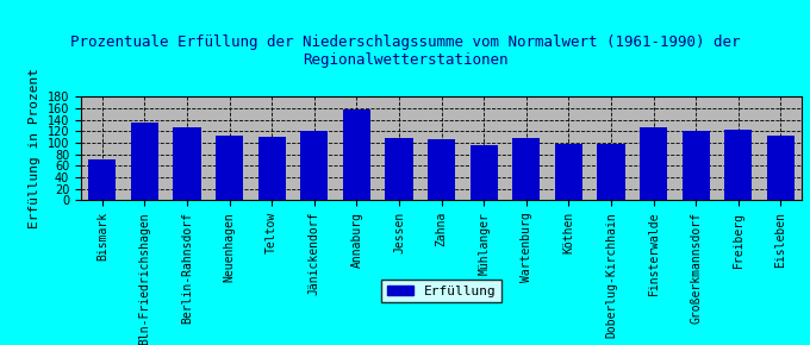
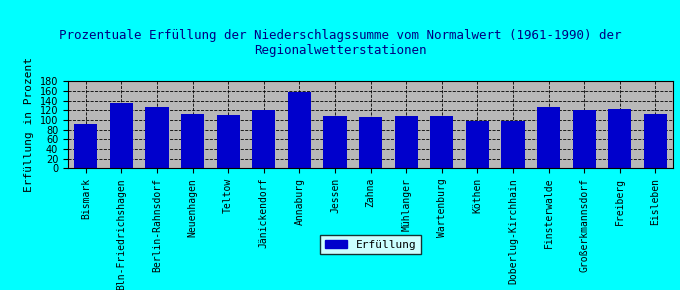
Bismark: 70 -> 92
Mühlanger: 95 -> 107
